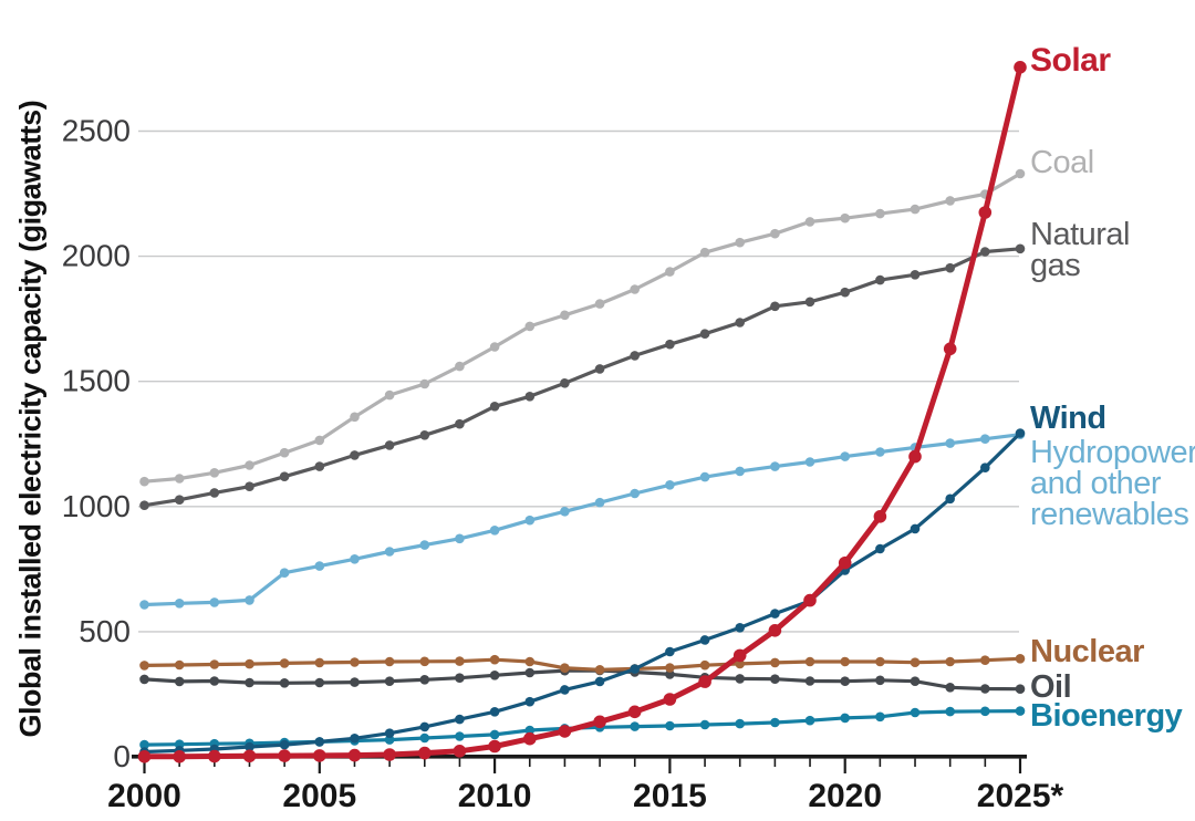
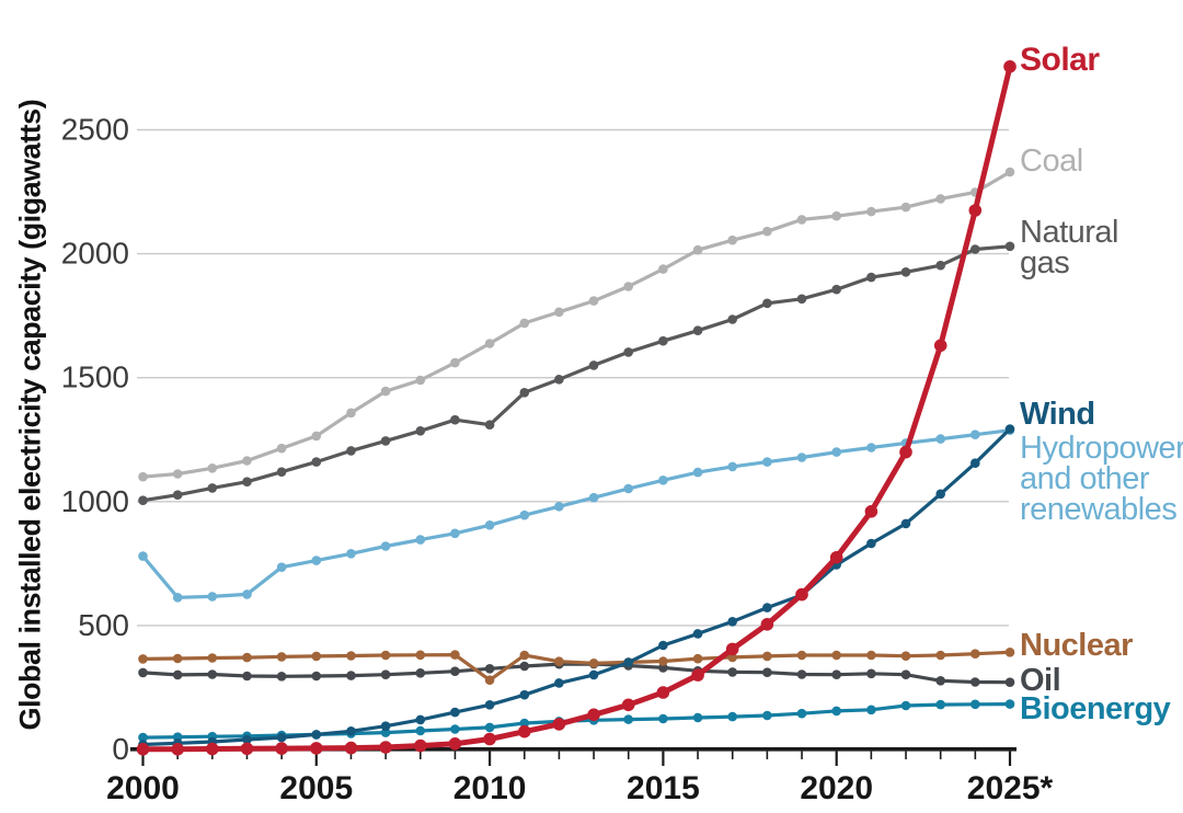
Hydropower and other renewables/2000: 610 -> 780
Natural gas/2010: 1400 -> 1310
Nuclear/2010: 390 -> 280
